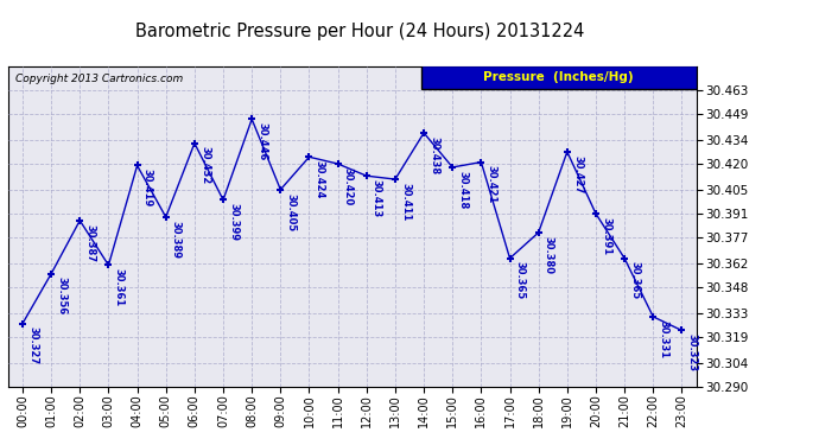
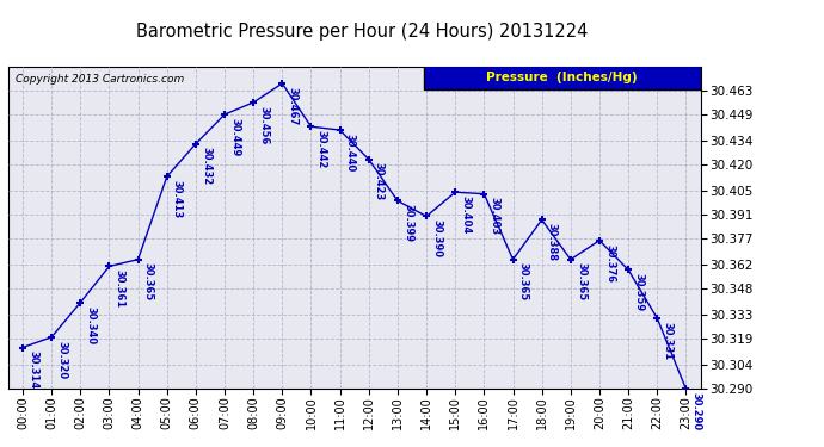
00:00: 30.327 -> 30.314
01:00: 30.356 -> 30.320
02:00: 30.387 -> 30.340
04:00: 30.419 -> 30.365
05:00: 30.389 -> 30.413
07:00: 30.399 -> 30.449
08:00: 30.446 -> 30.456
09:00: 30.405 -> 30.467
10:00: 30.424 -> 30.442
11:00: 30.420 -> 30.440
12:00: 30.413 -> 30.423
13:00: 30.411 -> 30.399
14:00: 30.438 -> 30.390
15:00: 30.418 -> 30.404
16:00: 30.421 -> 30.403
18:00: 30.380 -> 30.388
19:00: 30.427 -> 30.365
20:00: 30.391 -> 30.376
21:00: 30.365 -> 30.359
23:00: 30.323 -> 30.290
